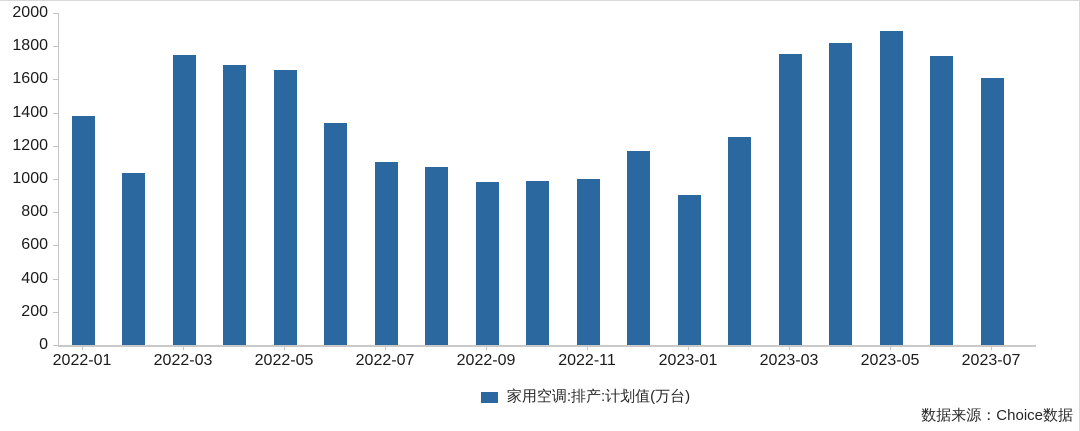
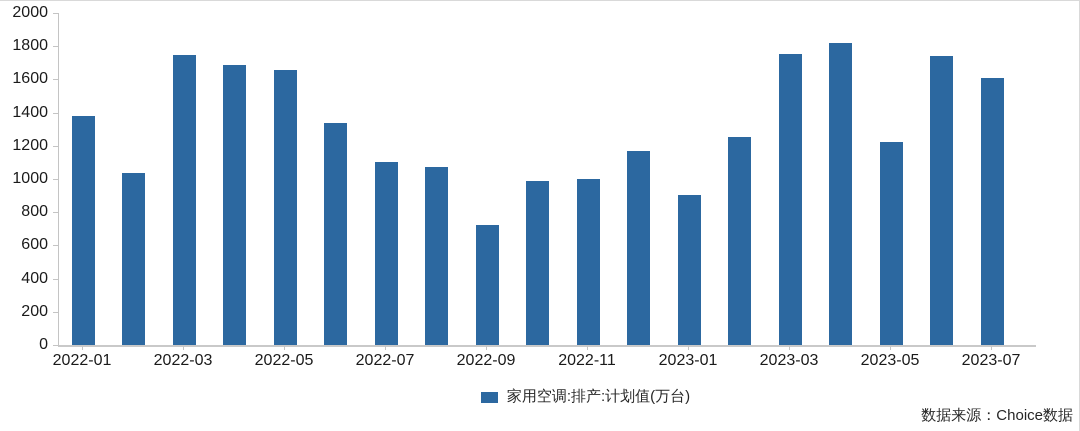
2022-09: 980 -> 720
2023-05: 1890 -> 1220
